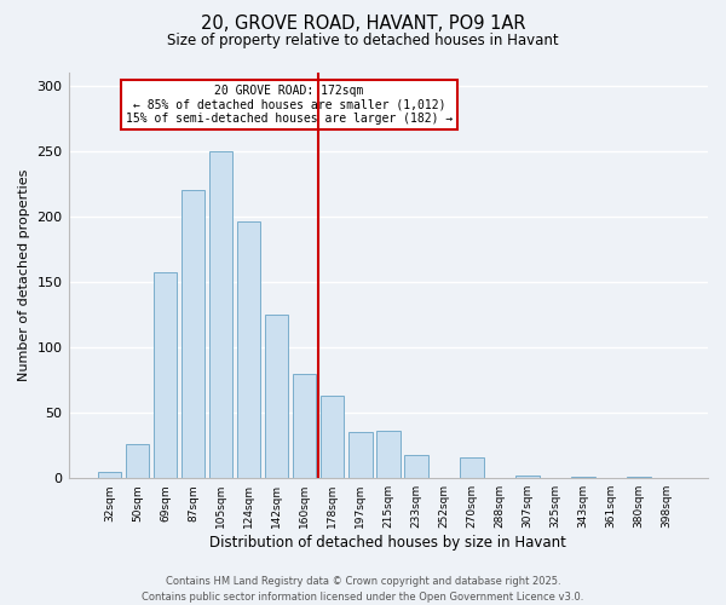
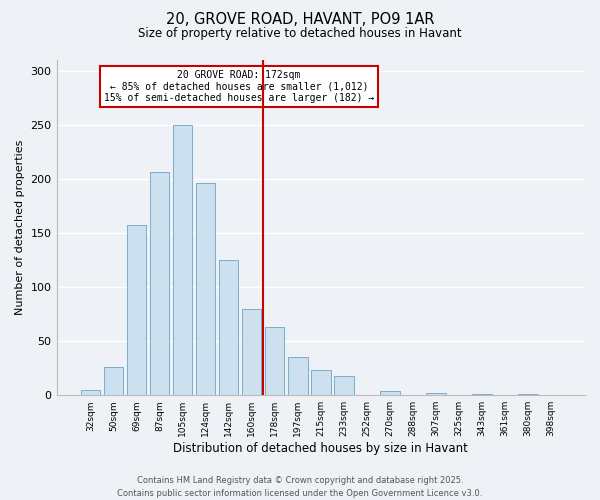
87sqm: 220 -> 206
215sqm: 36 -> 23
270sqm: 16 -> 4
